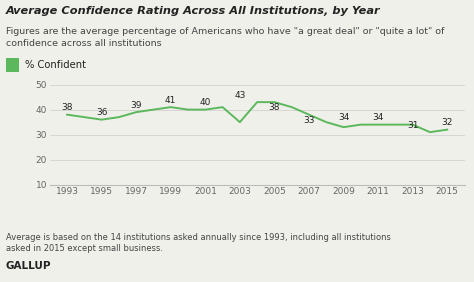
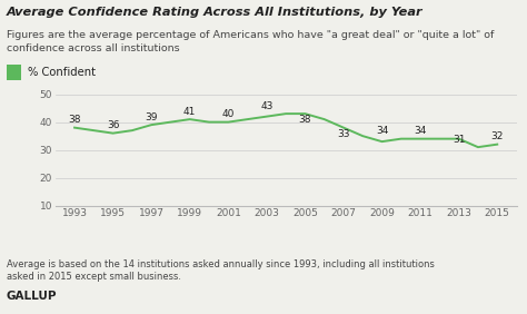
2003: 35 -> 42
